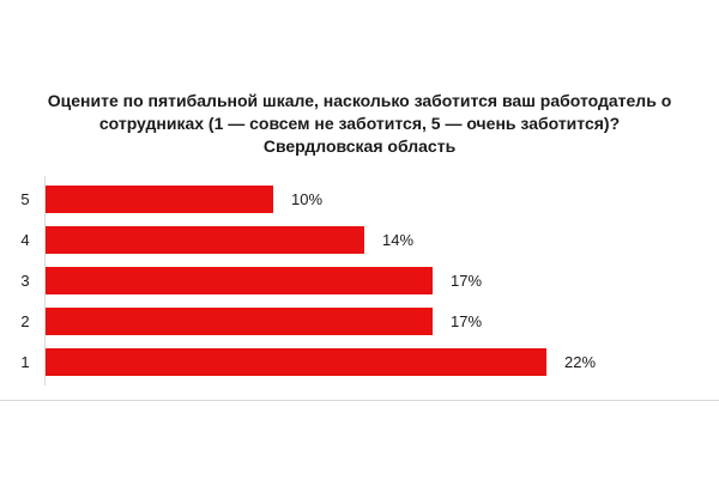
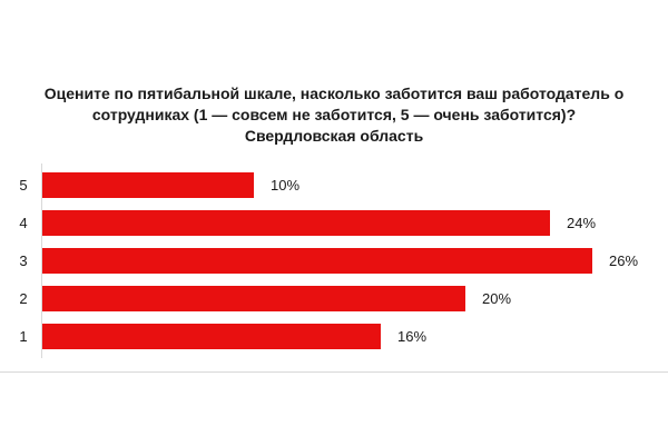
4: 14% -> 24%
3: 17% -> 26%
2: 17% -> 20%
1: 22% -> 16%
